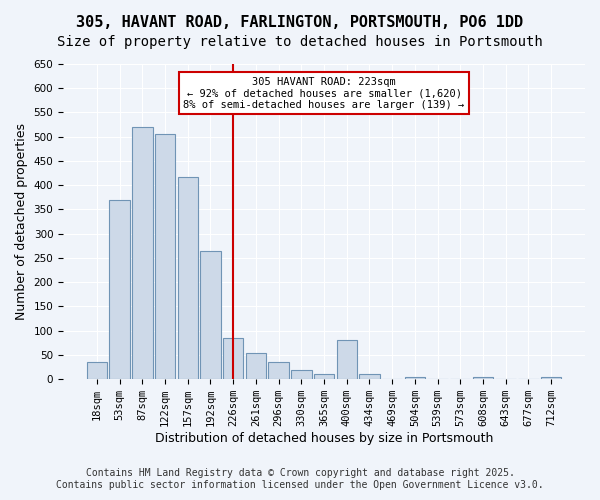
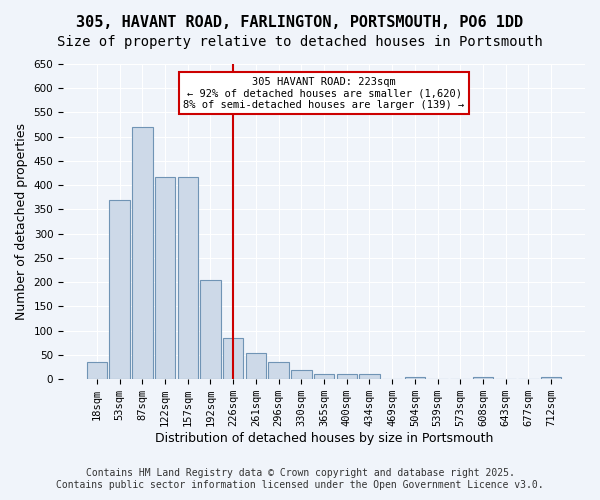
122sqm: 505 -> 418
192sqm: 265 -> 205
400sqm: 80 -> 10
